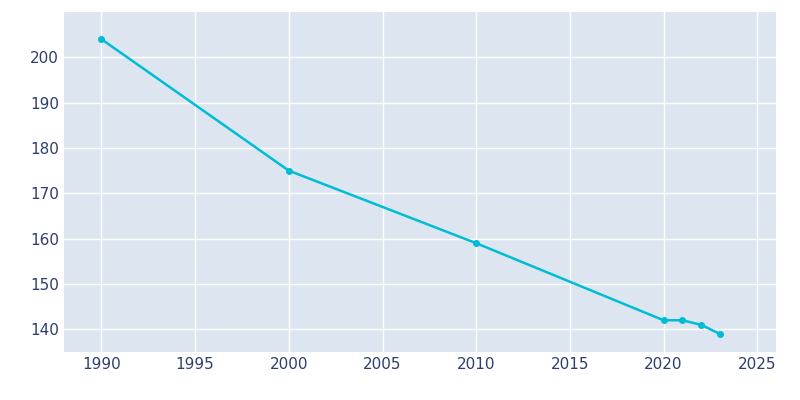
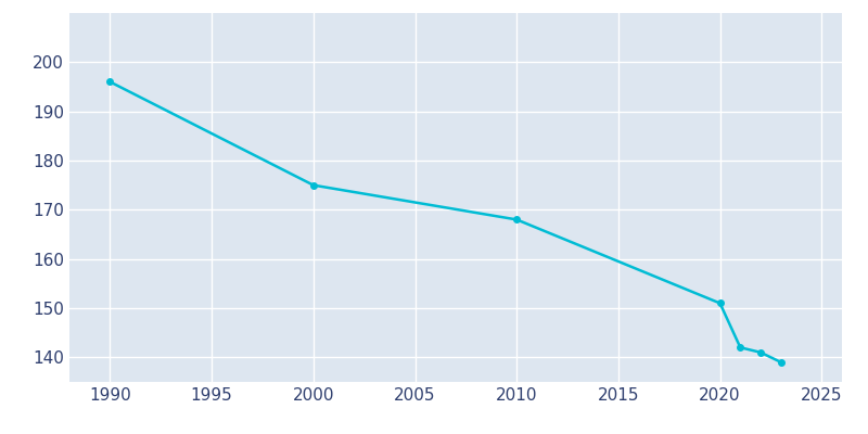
1990: 204 -> 196
2010: 159 -> 168
2020: 142 -> 151
